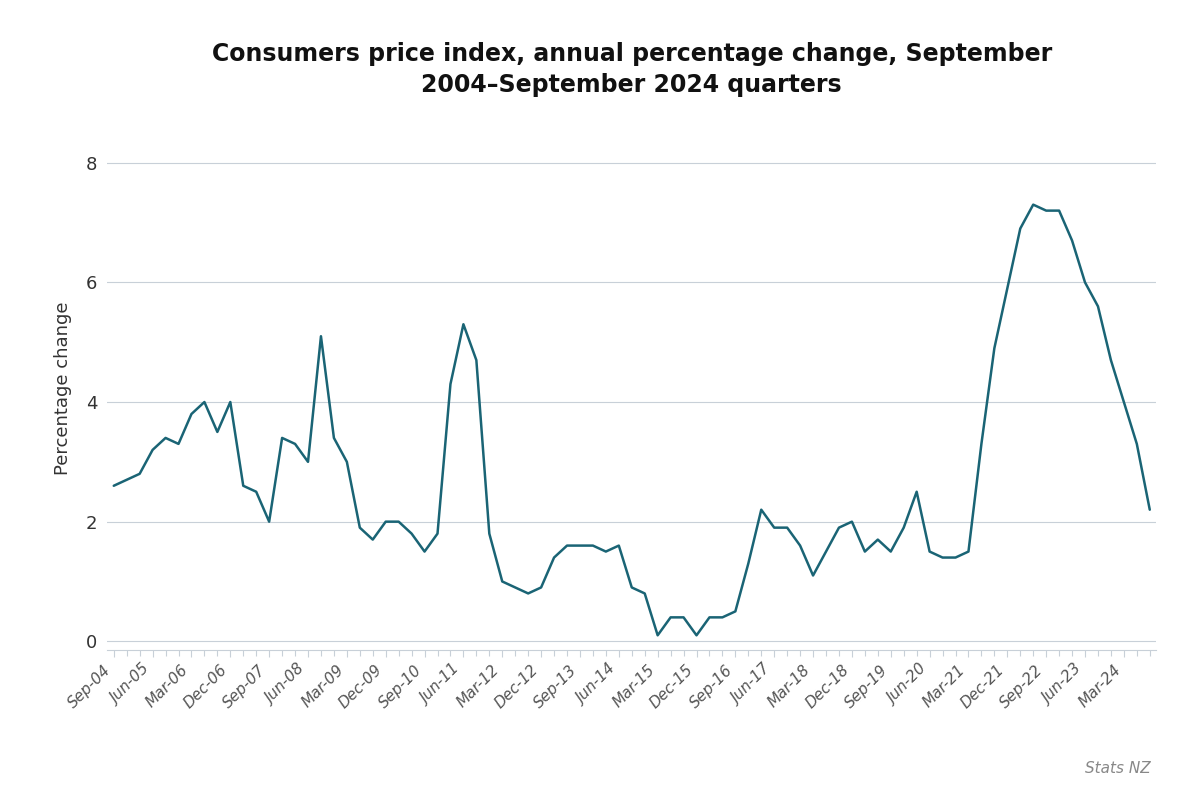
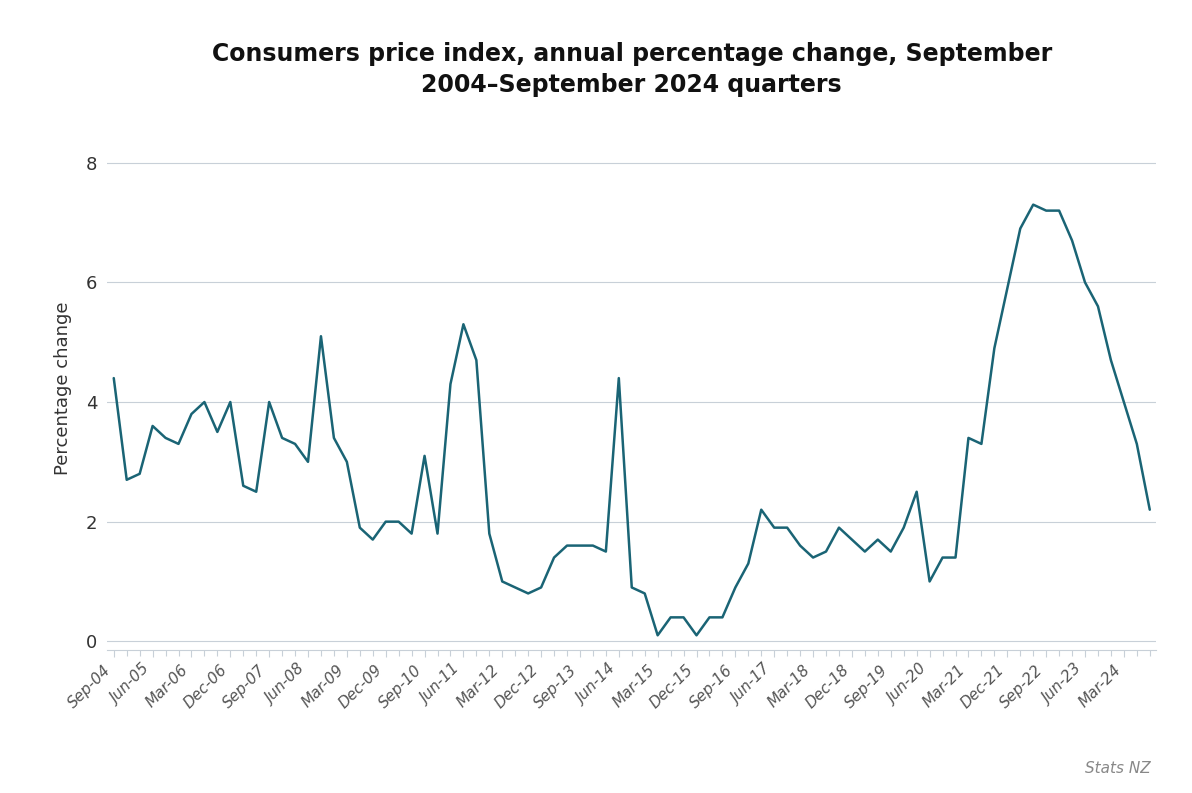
Sep-04: 2.6 -> 4.4
Jun-05: 3.2 -> 3.6
Sep-07: 2.0 -> 4.0
Sep-10: 1.5 -> 3.1
Jun-14: 1.6 -> 4.4
Sep-16: 0.5 -> 0.9
Mar-18: 1.1 -> 1.4
Dec-18: 2.0 -> 1.7
Jun-20: 1.5 -> 1.0
Mar-21: 1.5 -> 3.4
